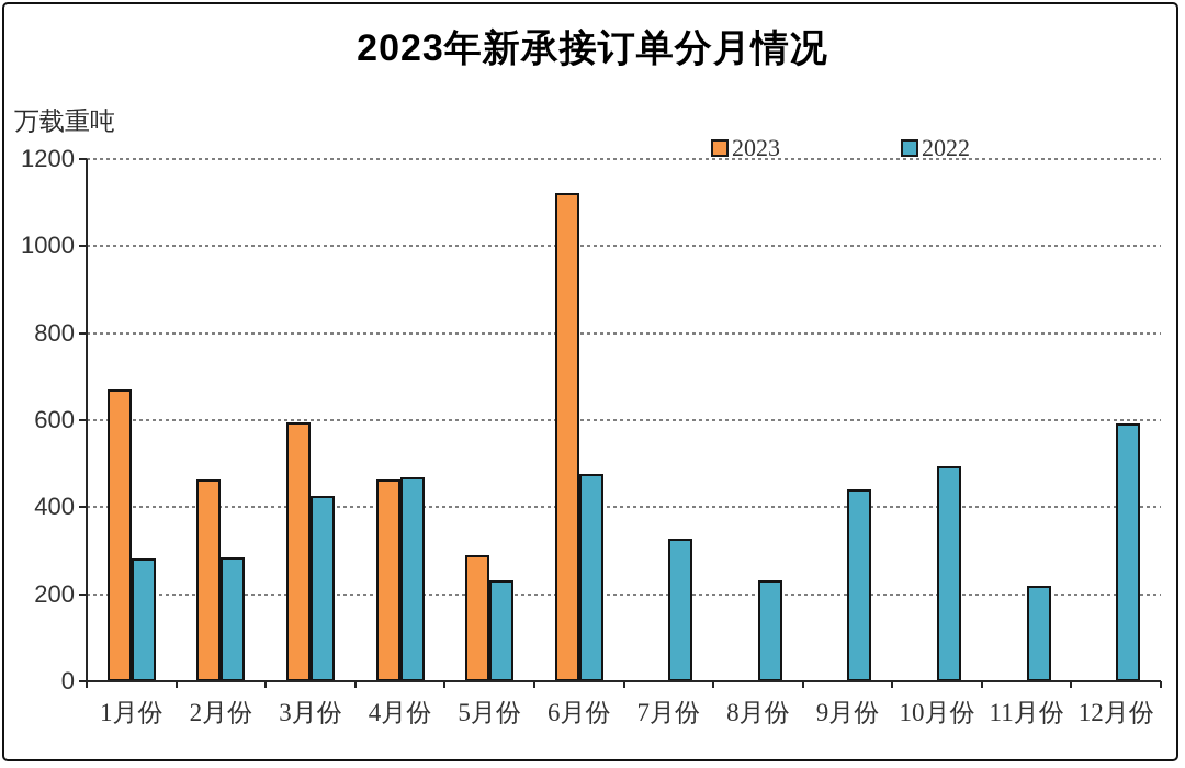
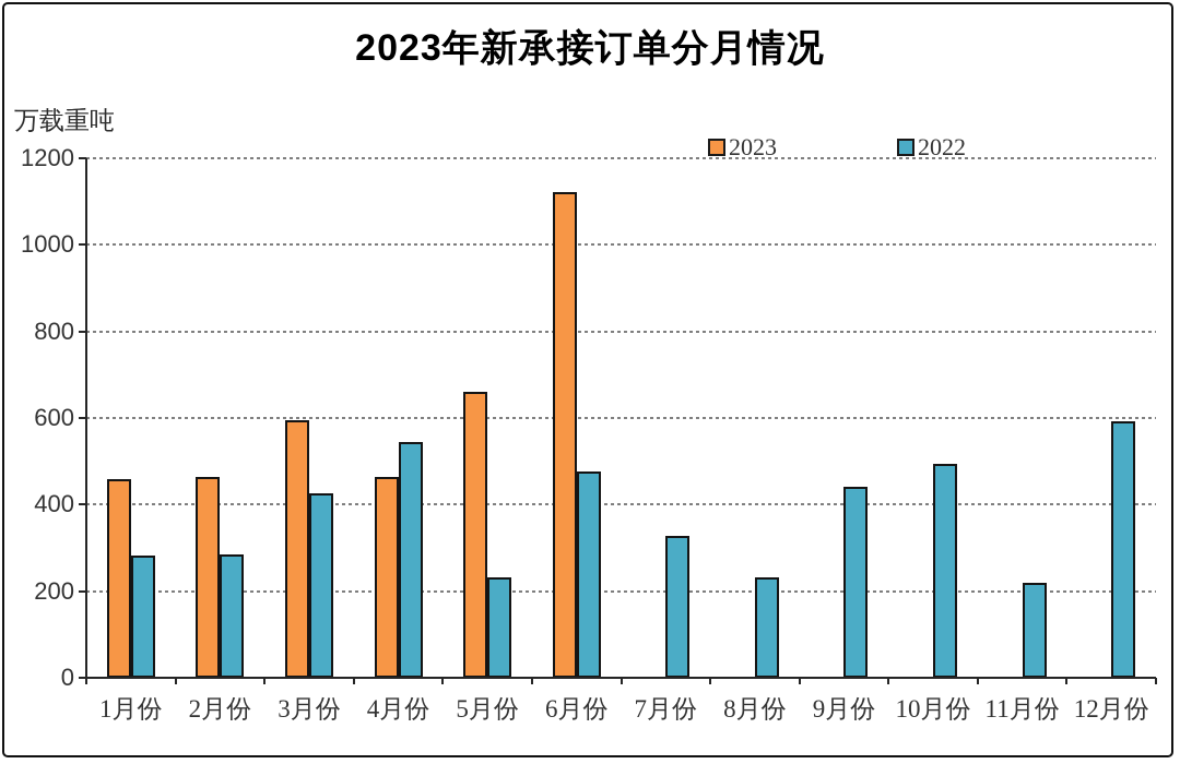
2023/1月份: 670 -> 460
2022/4月份: 470 -> 540
2023/5月份: 290 -> 660
